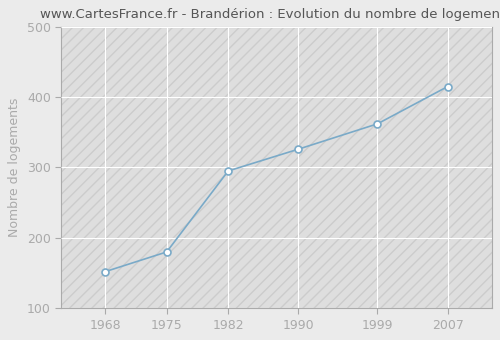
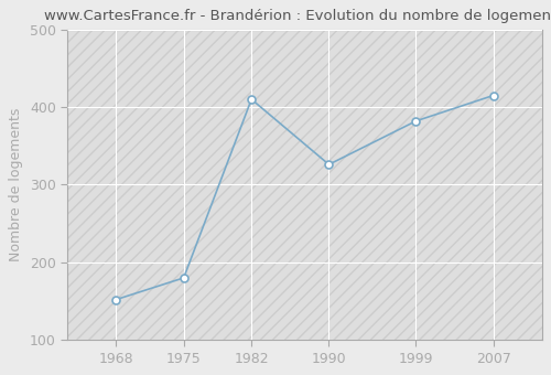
1982: 295 -> 410
1999: 362 -> 382
